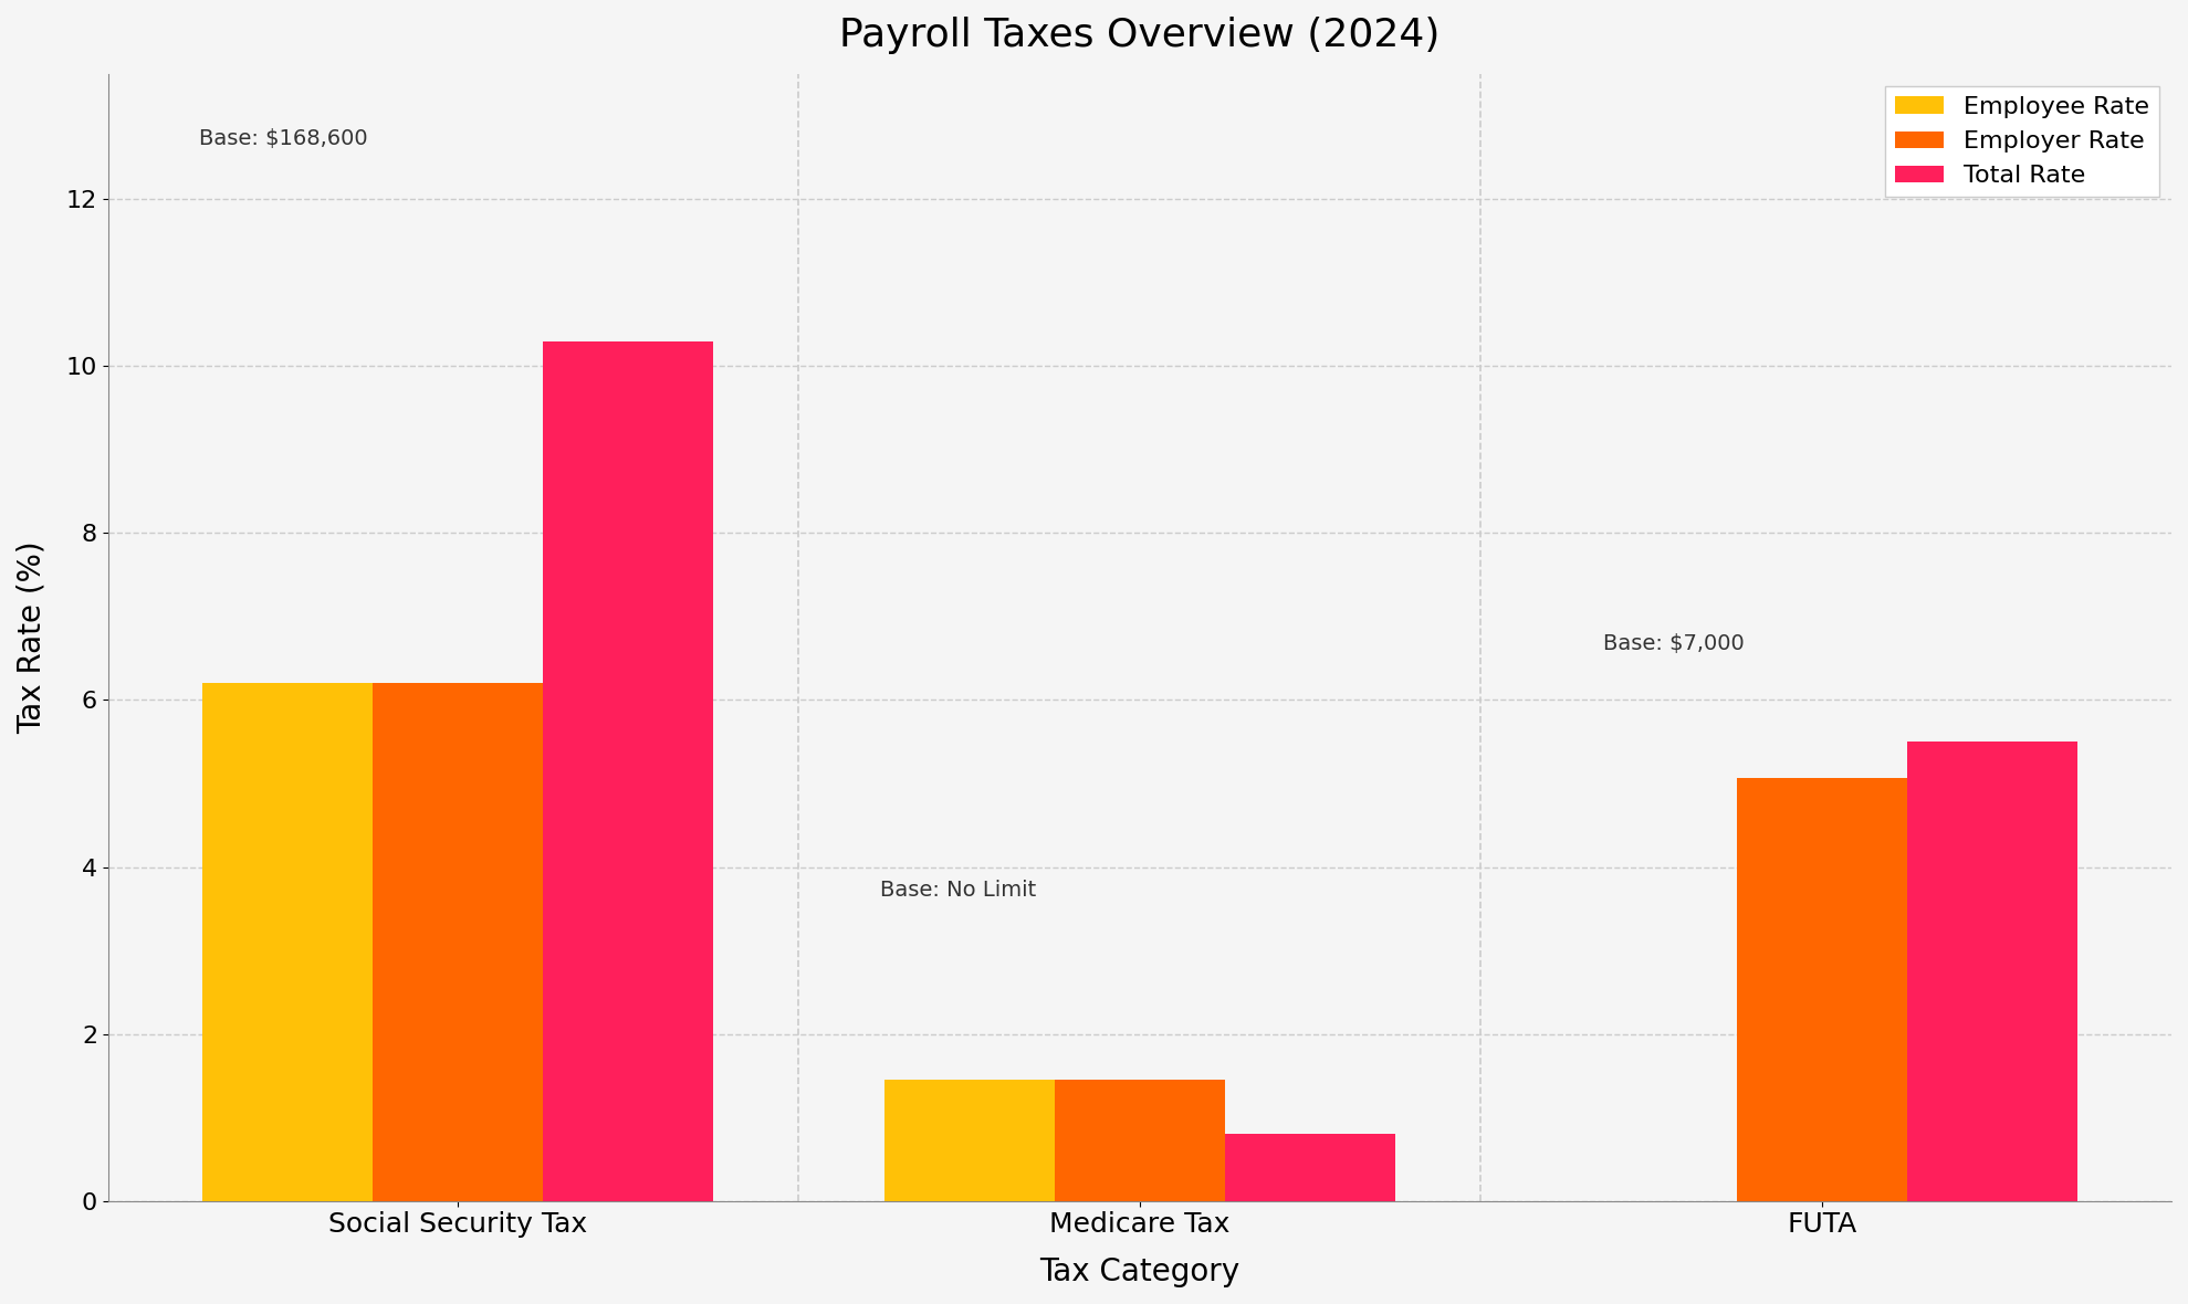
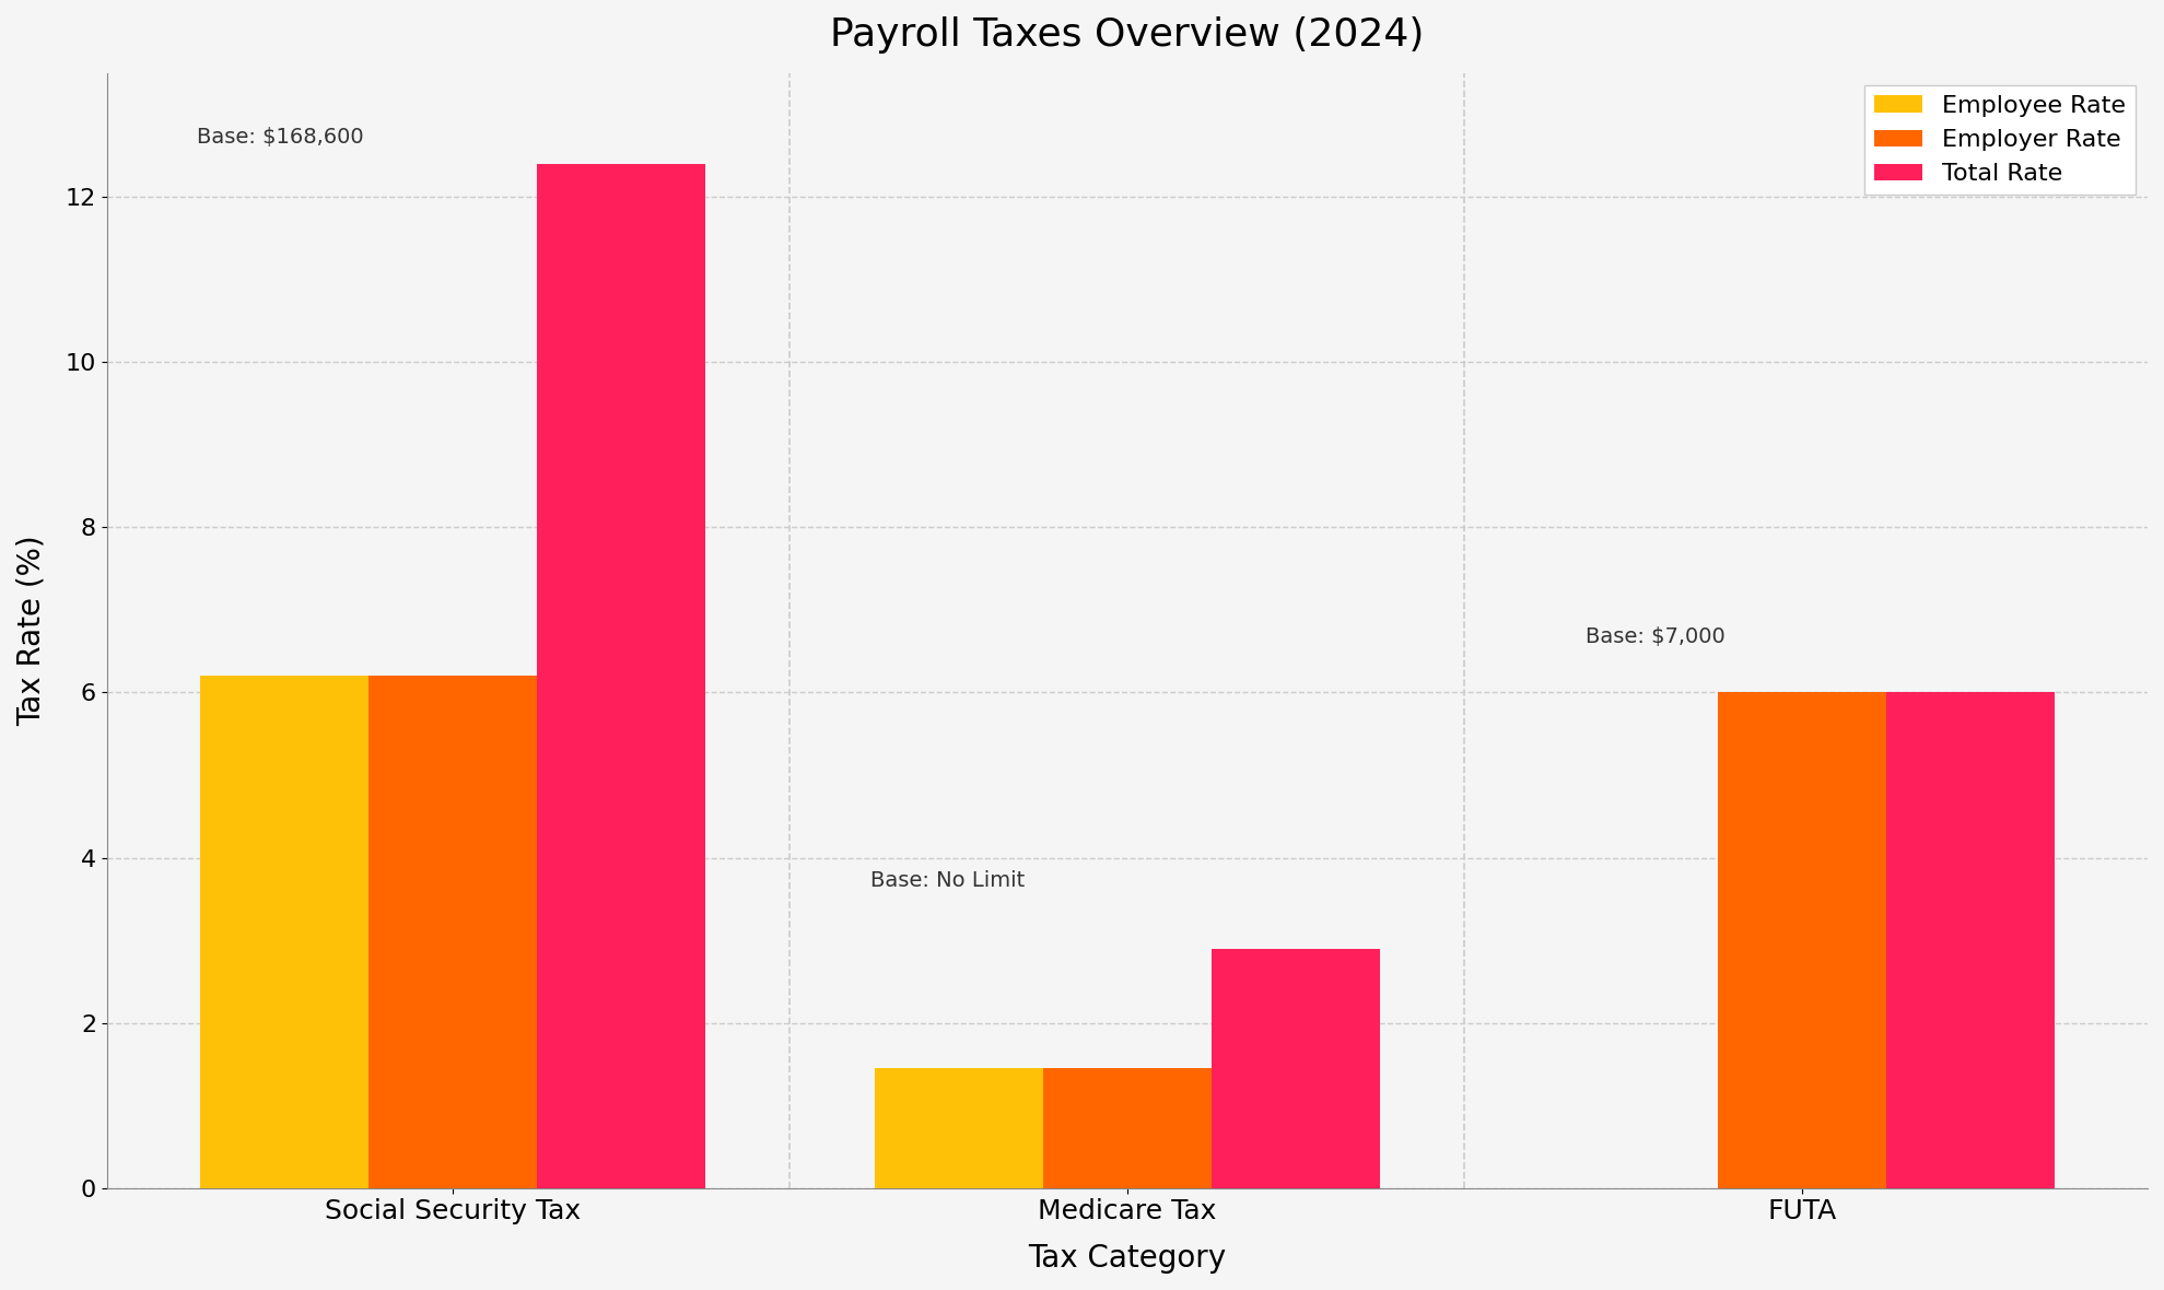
Total Rate/Social Security Tax: 10.3 -> 12.4
Total Rate/Medicare Tax: 0.8 -> 2.9
Employer Rate/FUTA: 5.06 -> 6.00
Total Rate/FUTA: 5.5 -> 6.0
